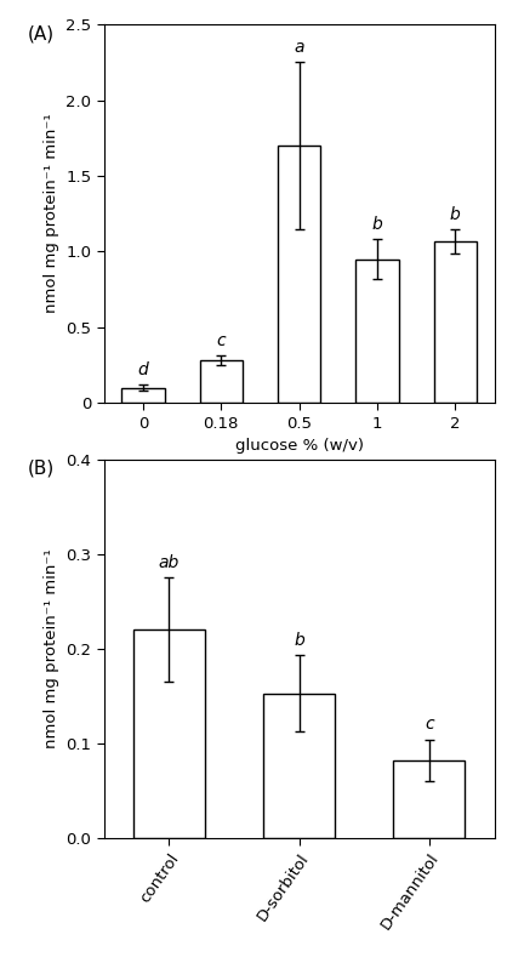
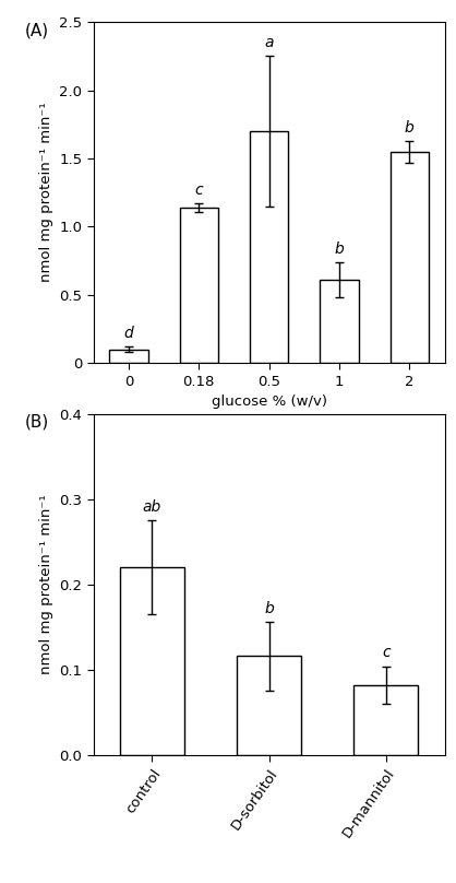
0.18: 0.28 -> 1.14
1: 0.95 -> 0.61
2: 1.07 -> 1.55
D-sorbitol: 0.153 -> 0.116
